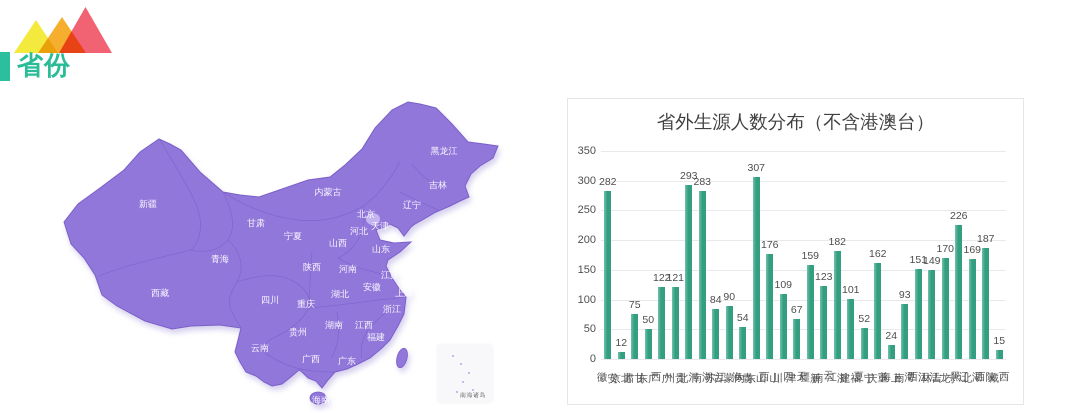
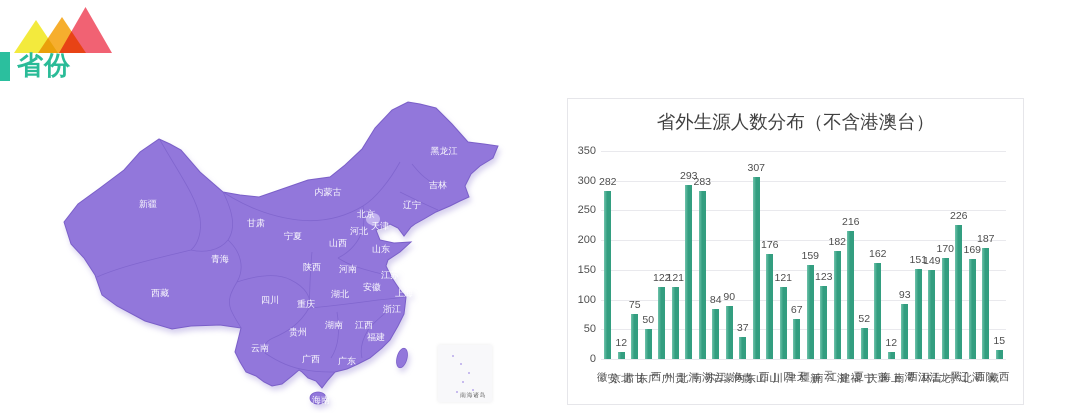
青海: 54 -> 37
四川: 109 -> 121
福建: 101 -> 216
上海: 24 -> 12
